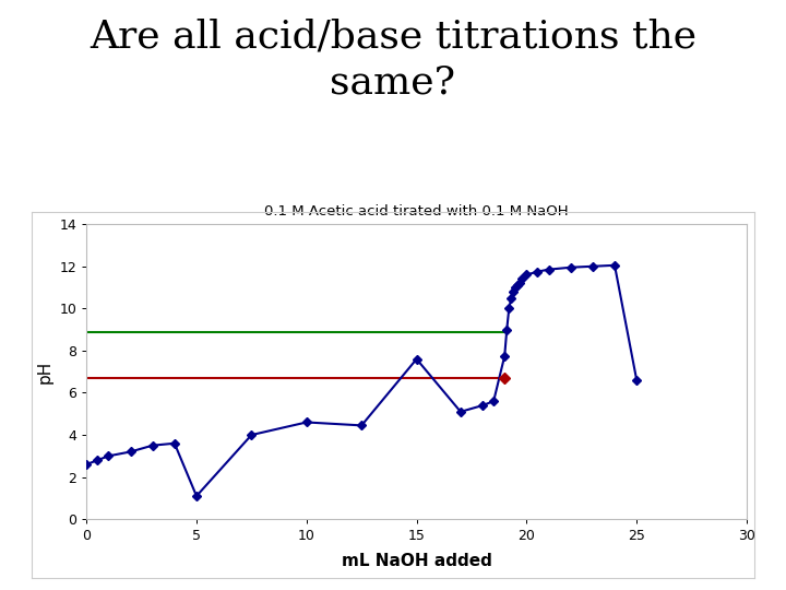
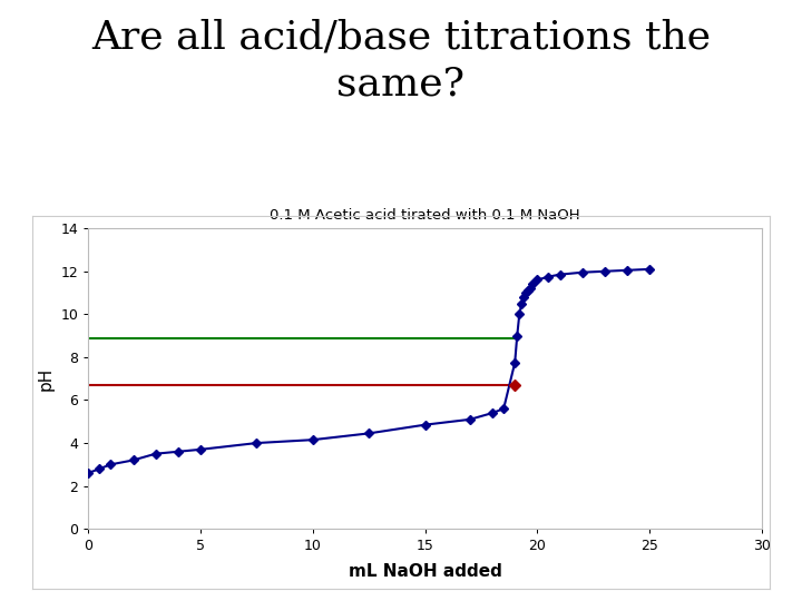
5: 1.1 -> 3.7
10: 4.6 -> 4.2
15: 7.6 -> 4.8
25: 6.6 -> 12.1
